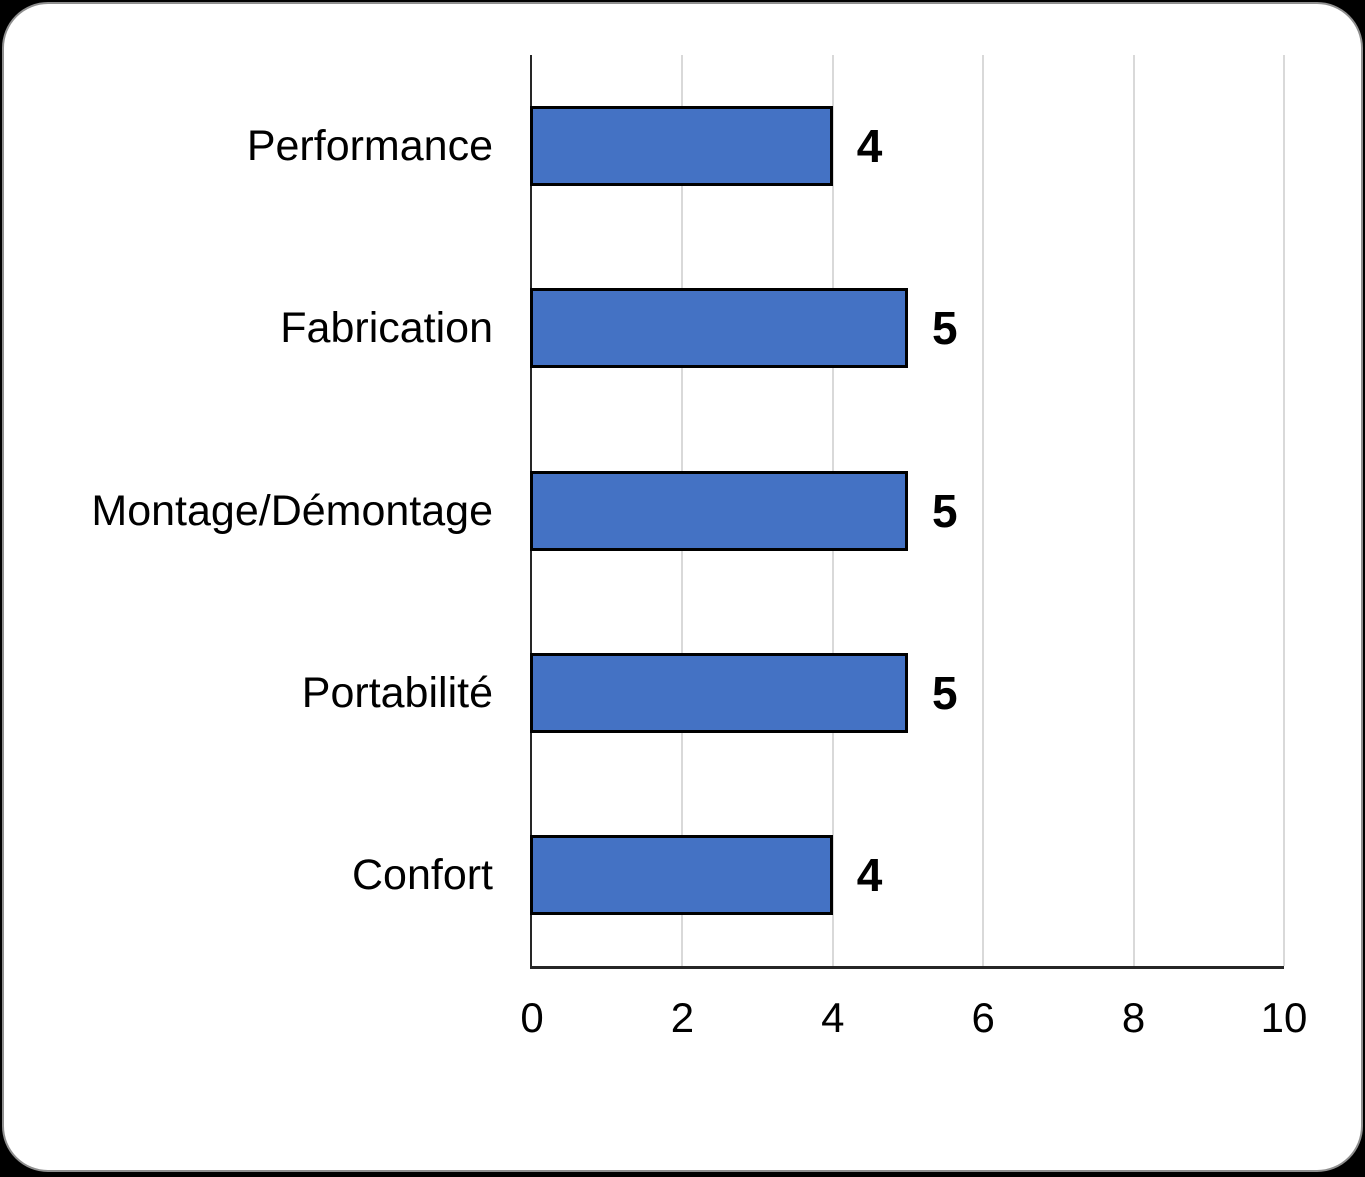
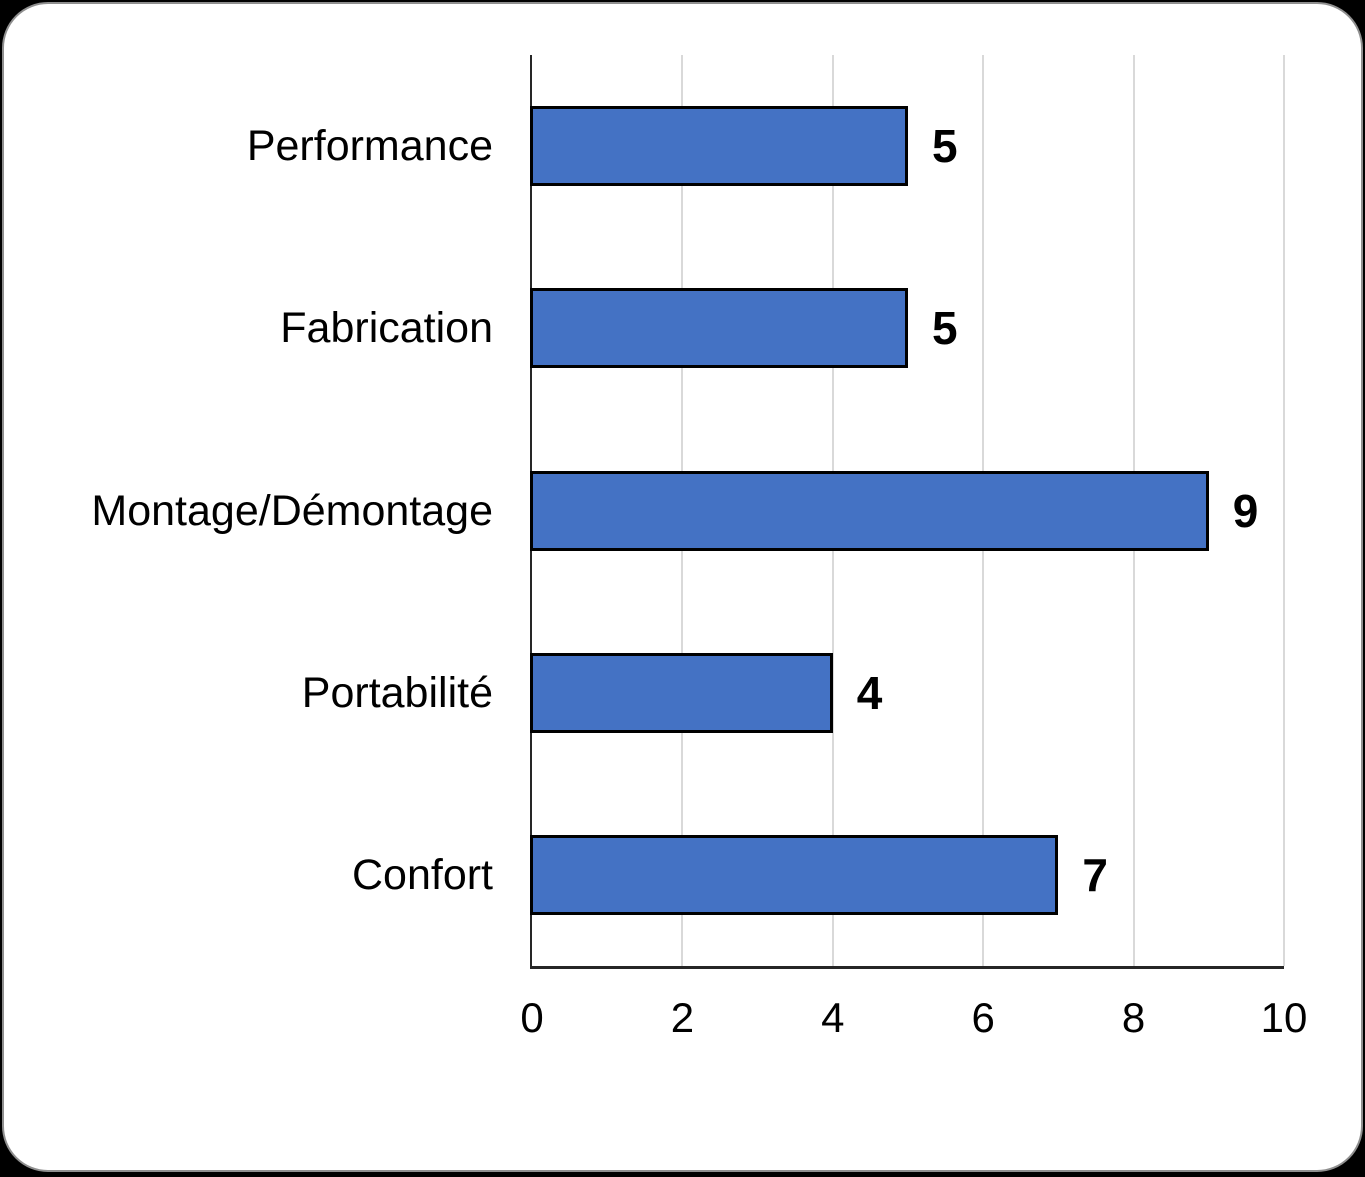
Performance: 4 -> 5
Montage/Démontage: 5 -> 9
Portabilité: 5 -> 4
Confort: 4 -> 7
